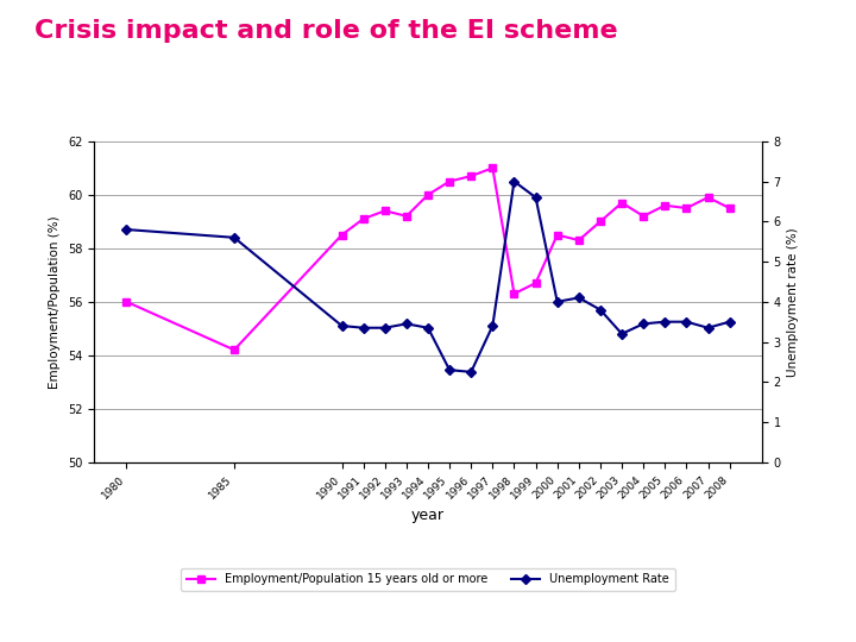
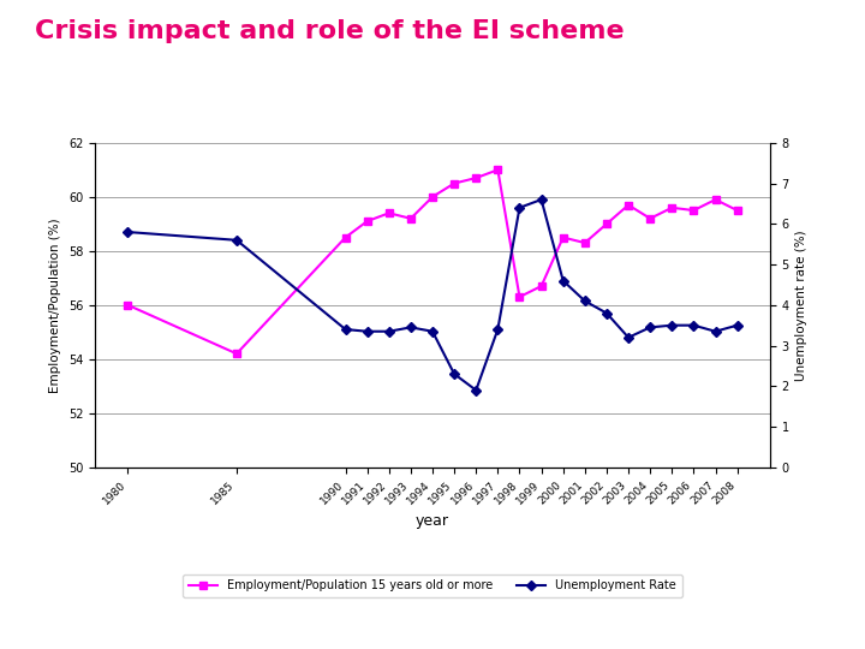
Unemployment Rate/1996: 2.25 -> 1.90
Unemployment Rate/1998: 7.00 -> 6.40
Unemployment Rate/2000: 4.00 -> 4.60
